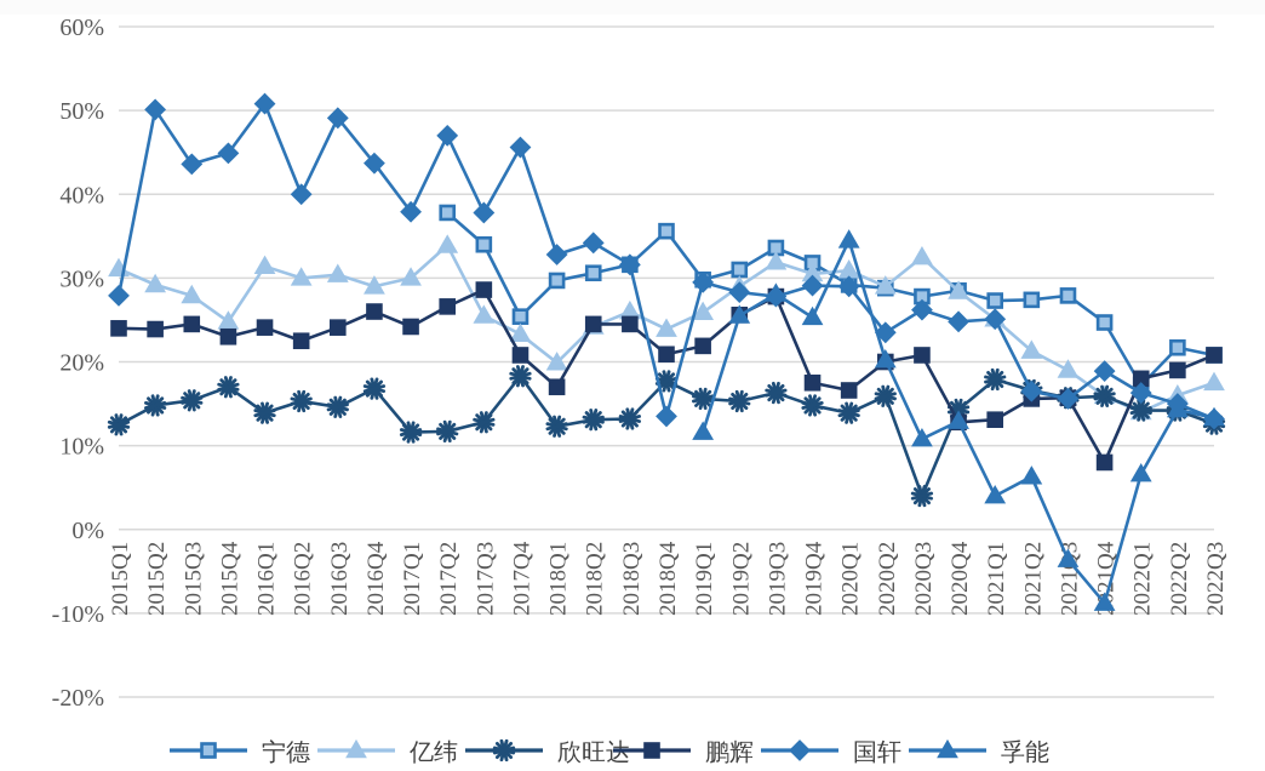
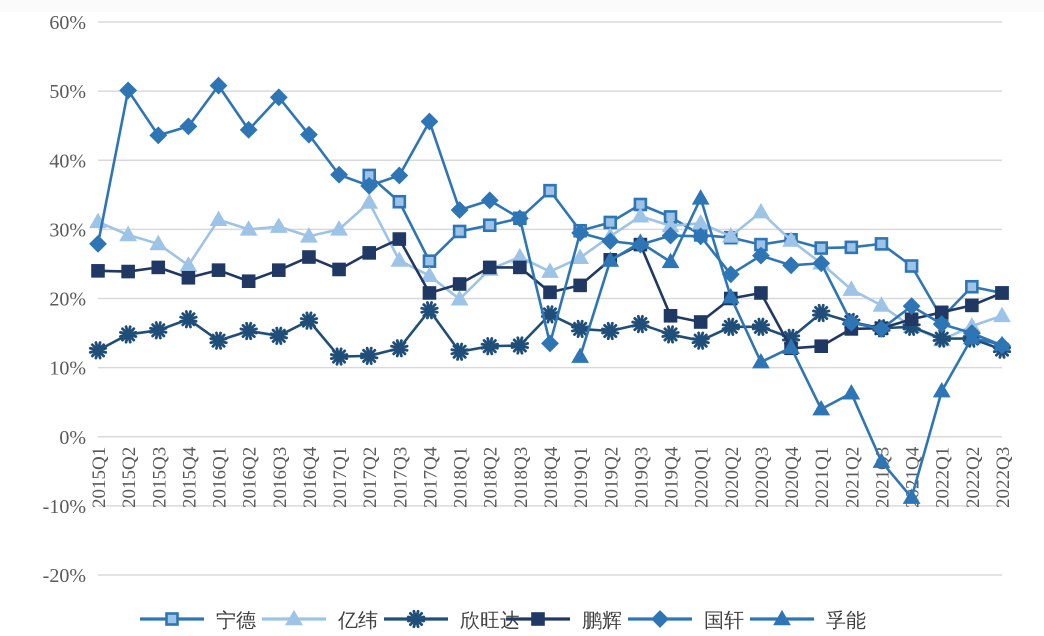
国轩/2016Q2: 40% -> 44%
国轩/2017Q2: 47% -> 36%
鹏辉/2018Q1: 17% -> 22%
欣旺达/2020Q3: 4% -> 16%
鹏辉/2021Q4: 8% -> 17%
